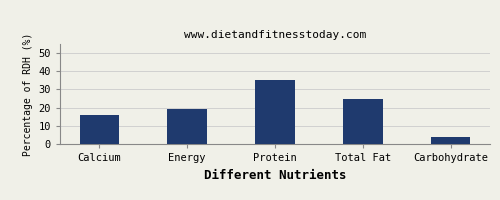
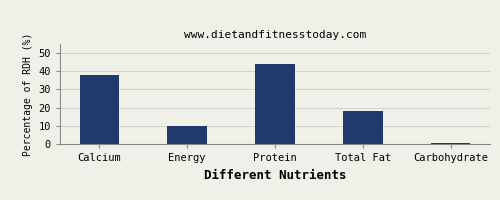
Calcium: 16 -> 38
Energy: 19 -> 10
Protein: 35 -> 44
Total Fat: 25 -> 18
Carbohydrate: 4 -> 0
